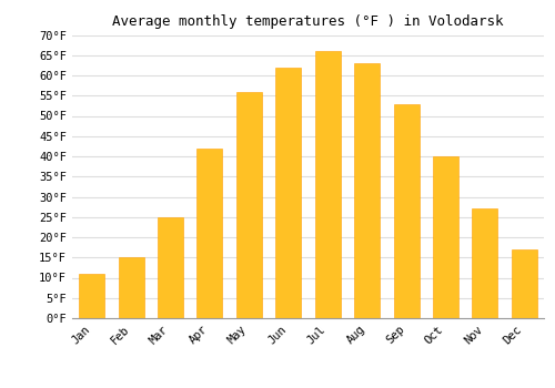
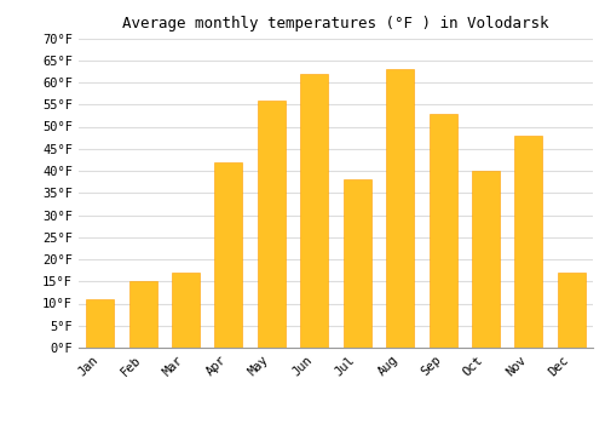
Mar: 25°F -> 17°F
Jul: 66°F -> 38°F
Nov: 27°F -> 48°F
